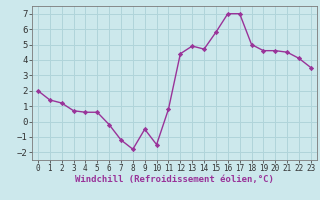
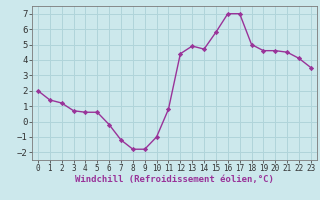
9: -0.5 -> -1.8
10: -1.5 -> -1.0
